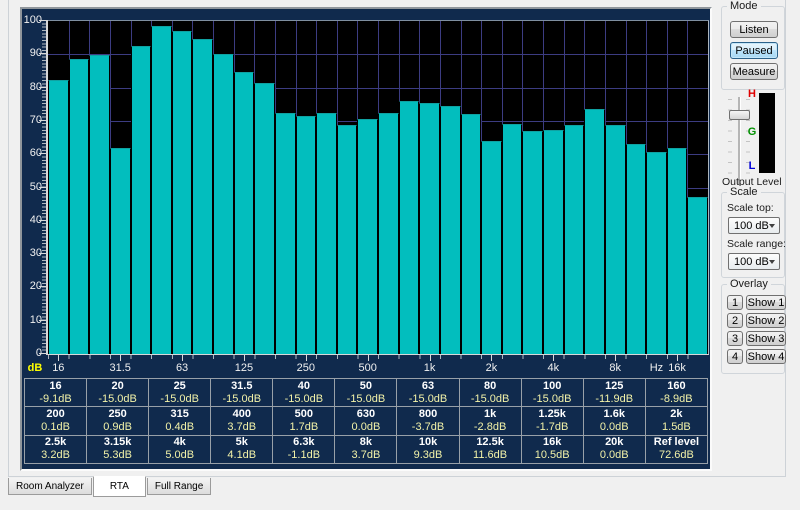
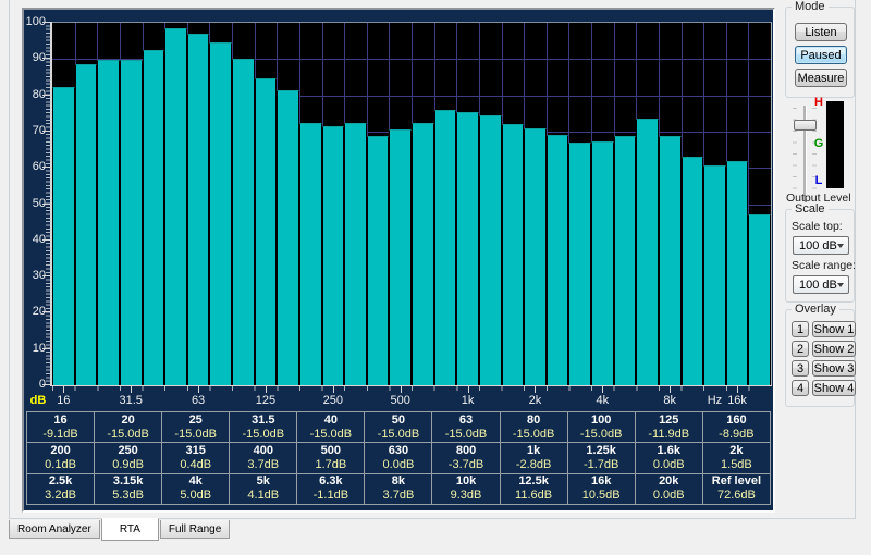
31.5: 62 -> 90
2k: 64 -> 71
